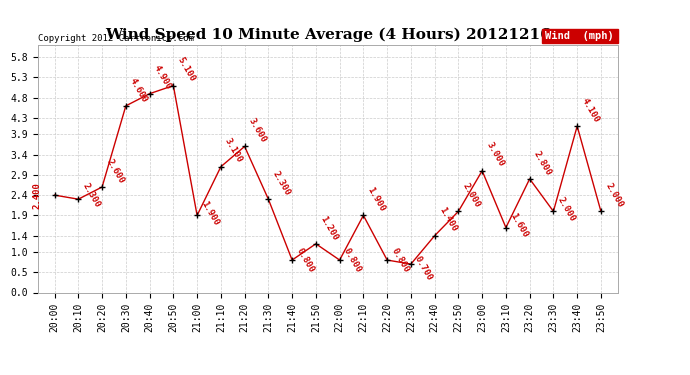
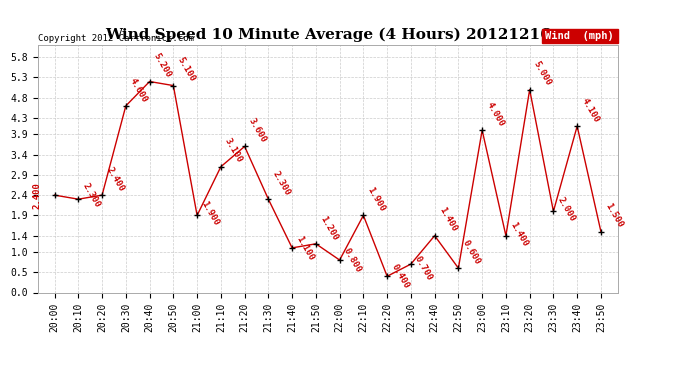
20:20: 2.600 -> 2.400
20:40: 4.900 -> 5.200
21:40: 0.800 -> 1.100
22:20: 0.800 -> 0.400
22:50: 2.000 -> 0.600
23:00: 3.000 -> 4.000
23:10: 1.600 -> 1.400
23:20: 2.800 -> 5.000
23:50: 2.000 -> 1.500
